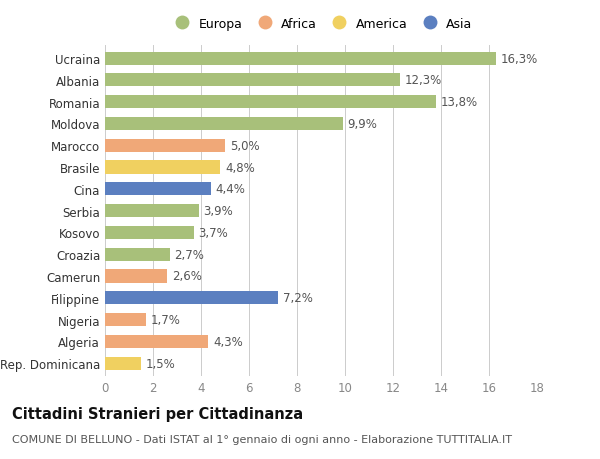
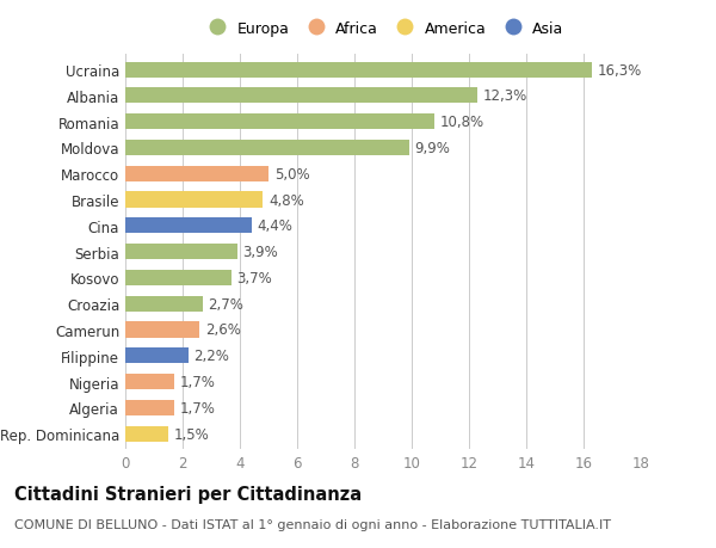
Romania: 13,8% -> 10,8%
Filippine: 7,2% -> 2,2%
Algeria: 4,3% -> 1,7%
